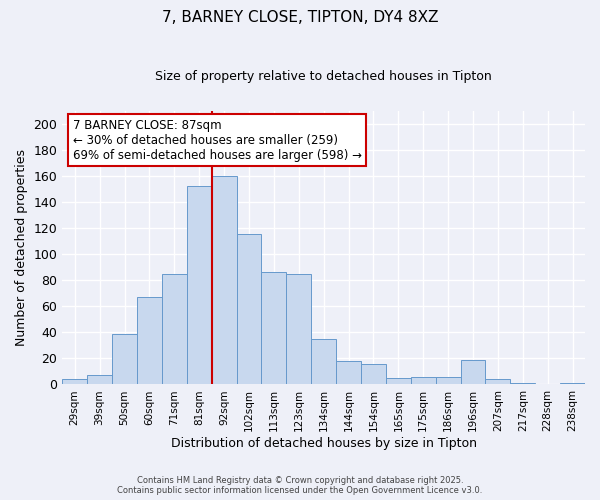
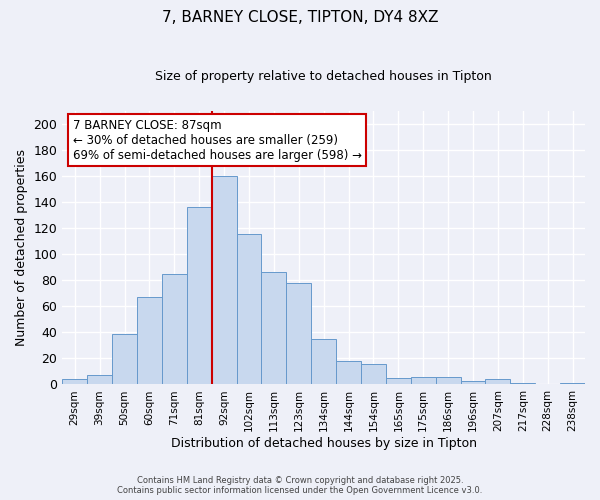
81sqm: 152 -> 136
123sqm: 85 -> 78
196sqm: 19 -> 3
